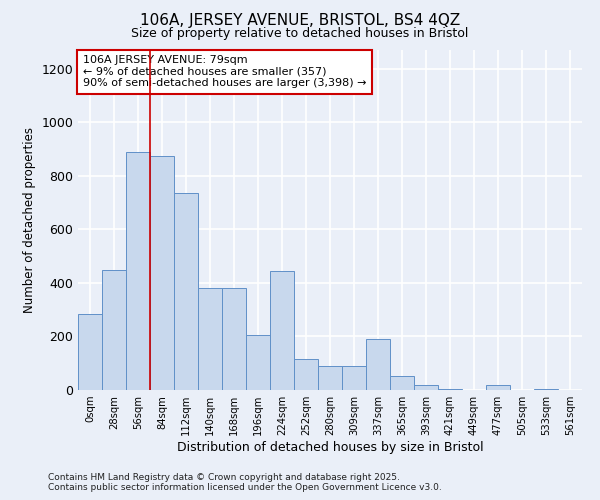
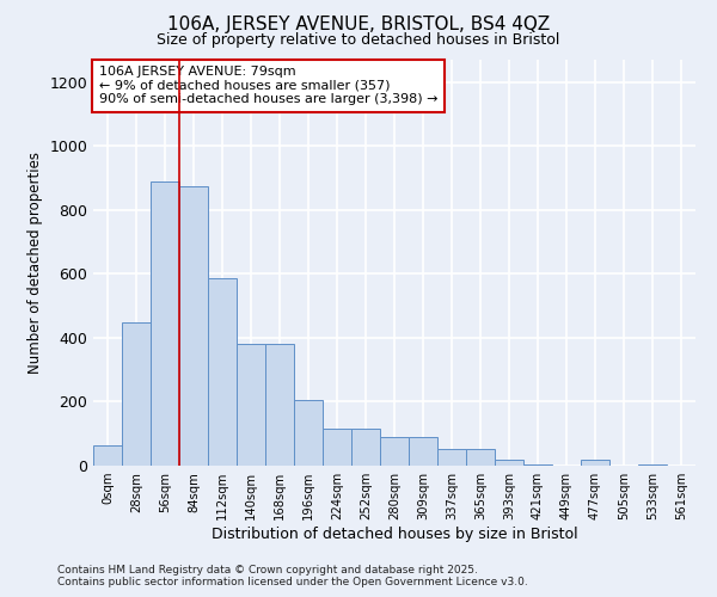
0sqm: 285 -> 65
112sqm: 735 -> 585
224sqm: 445 -> 115
337sqm: 190 -> 52
